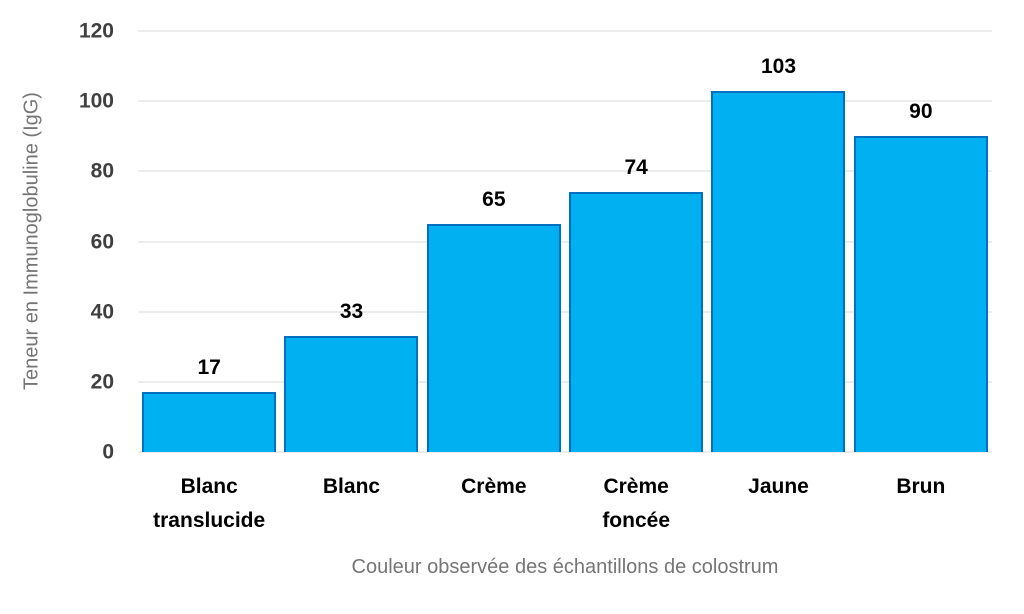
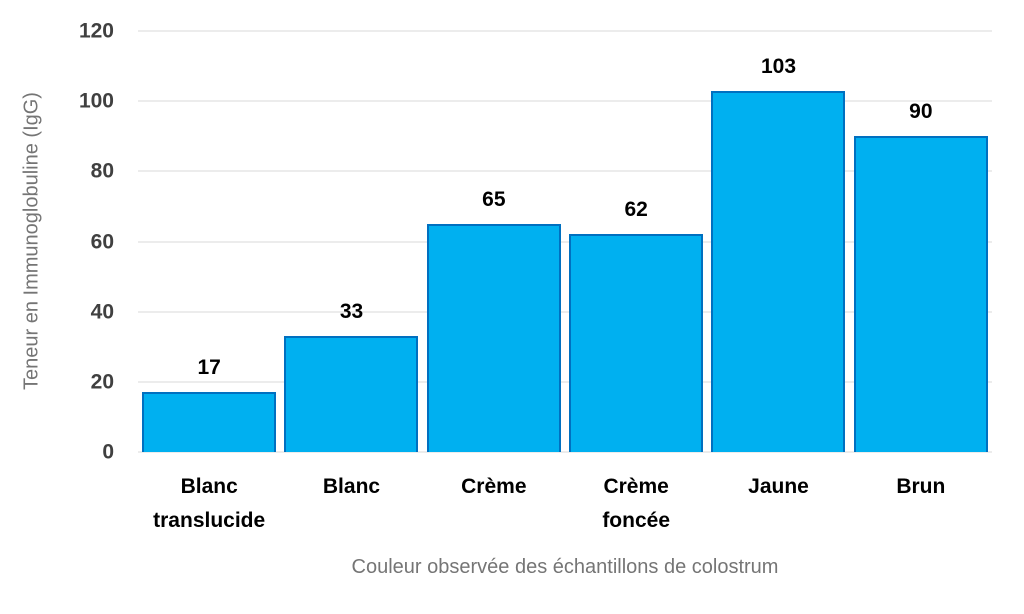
Crème foncée: 74 -> 62
